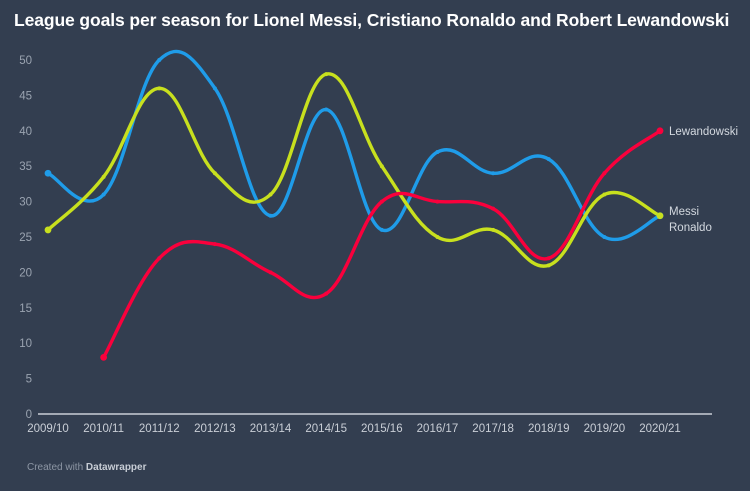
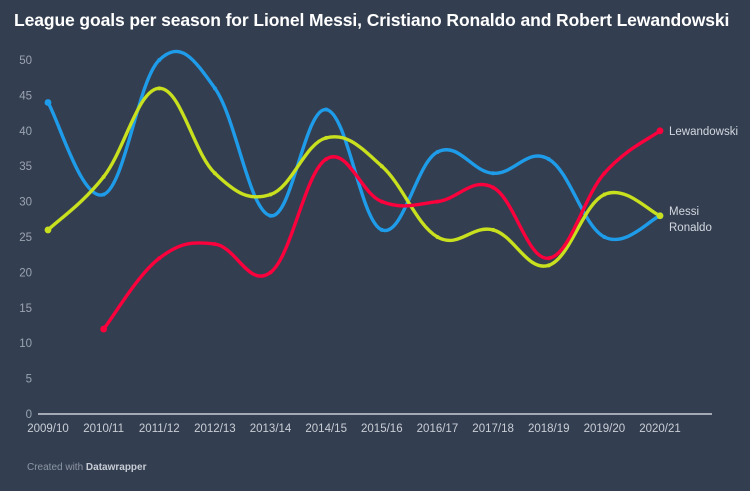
Messi/2009/10: 34 -> 44
Lewandowski/2010/11: 8 -> 12
Ronaldo/2014/15: 48 -> 39
Lewandowski/2014/15: 17 -> 36
Lewandowski/2017/18: 29 -> 32
